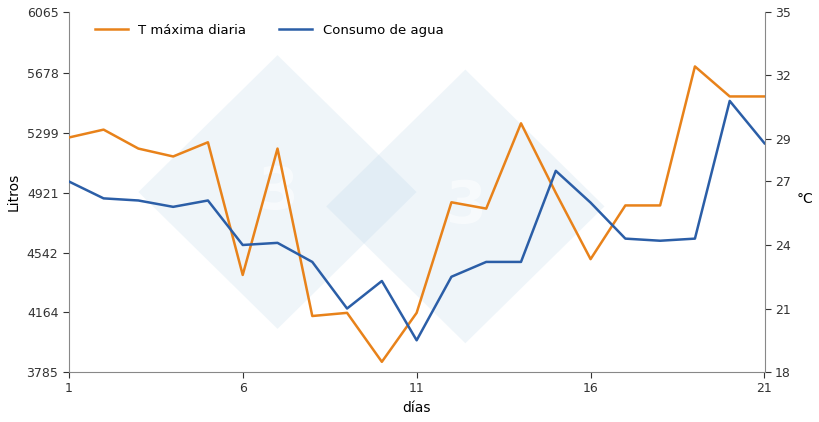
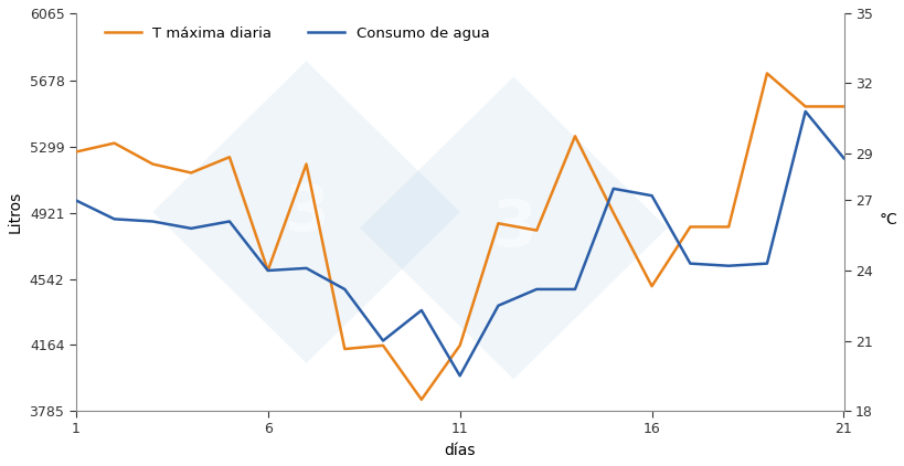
T máxima diaria/6: 4400 -> 4590
Consumo de agua/16: 26.0 -> 27.2
